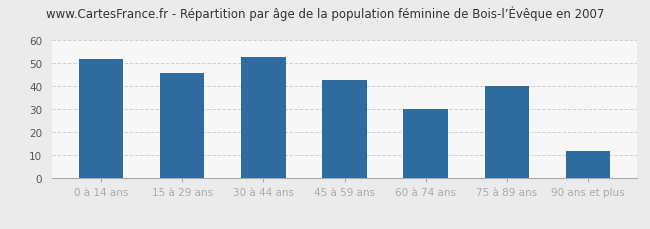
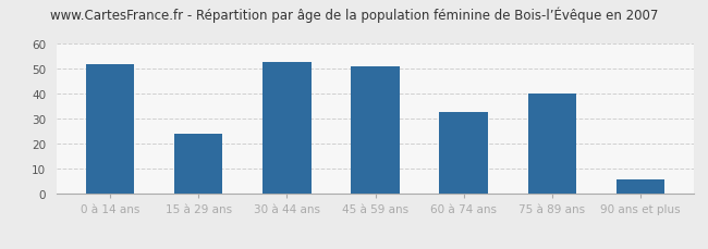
15 à 29 ans: 46 -> 24
45 à 59 ans: 43 -> 51
60 à 74 ans: 30 -> 33
90 ans et plus: 12 -> 6
